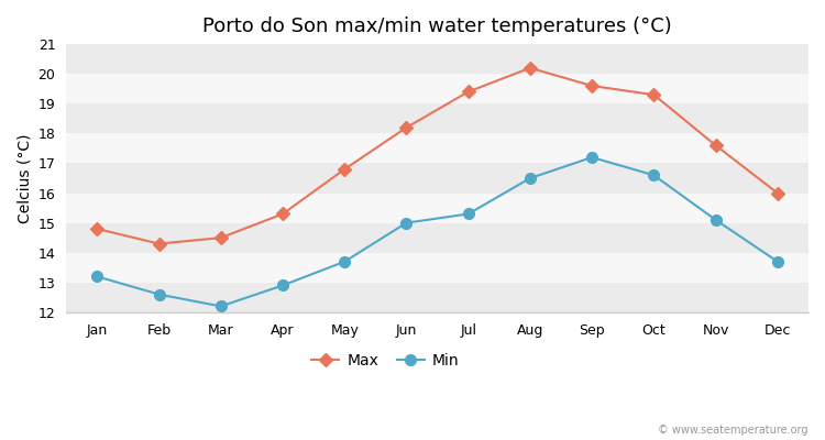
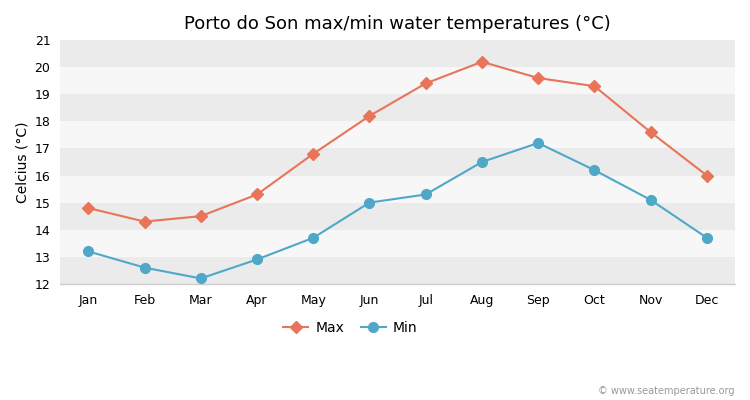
Min/Oct: 16.6 -> 16.2
